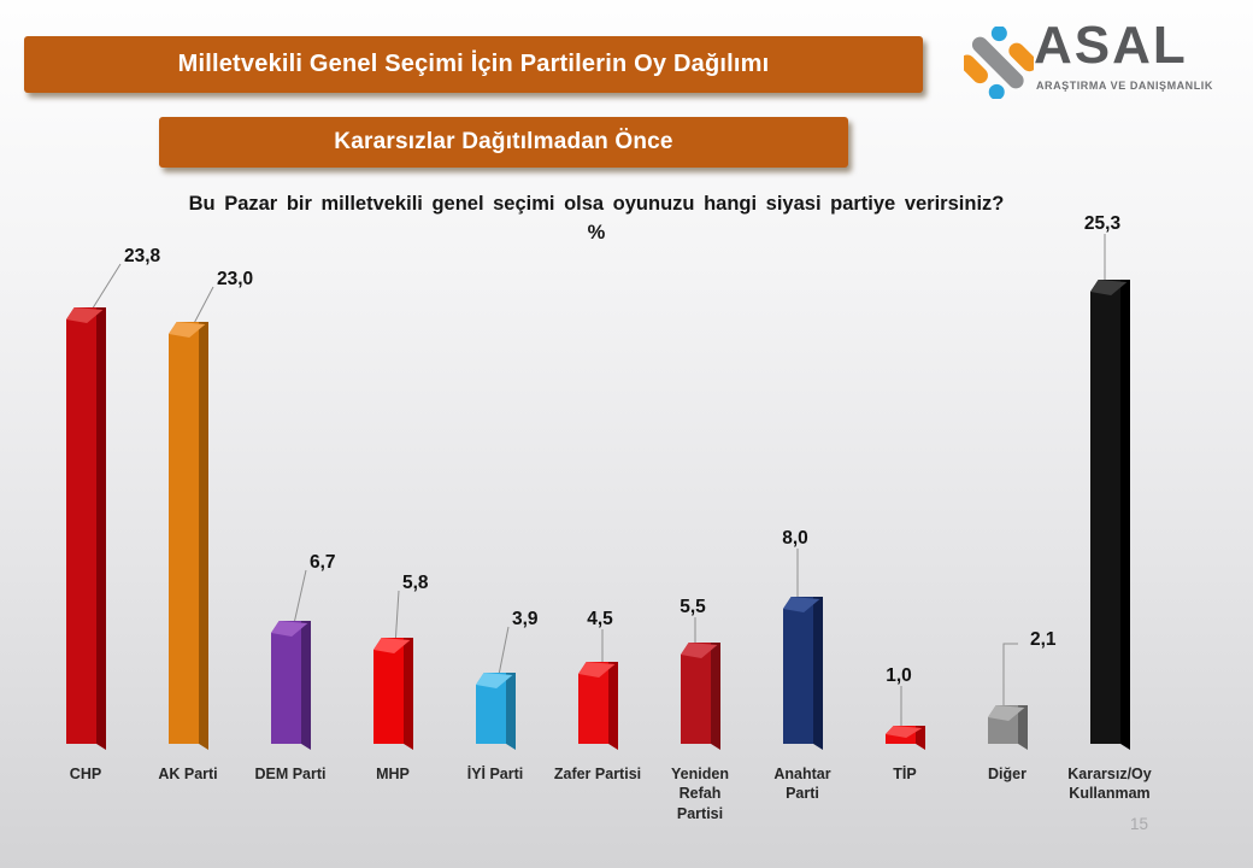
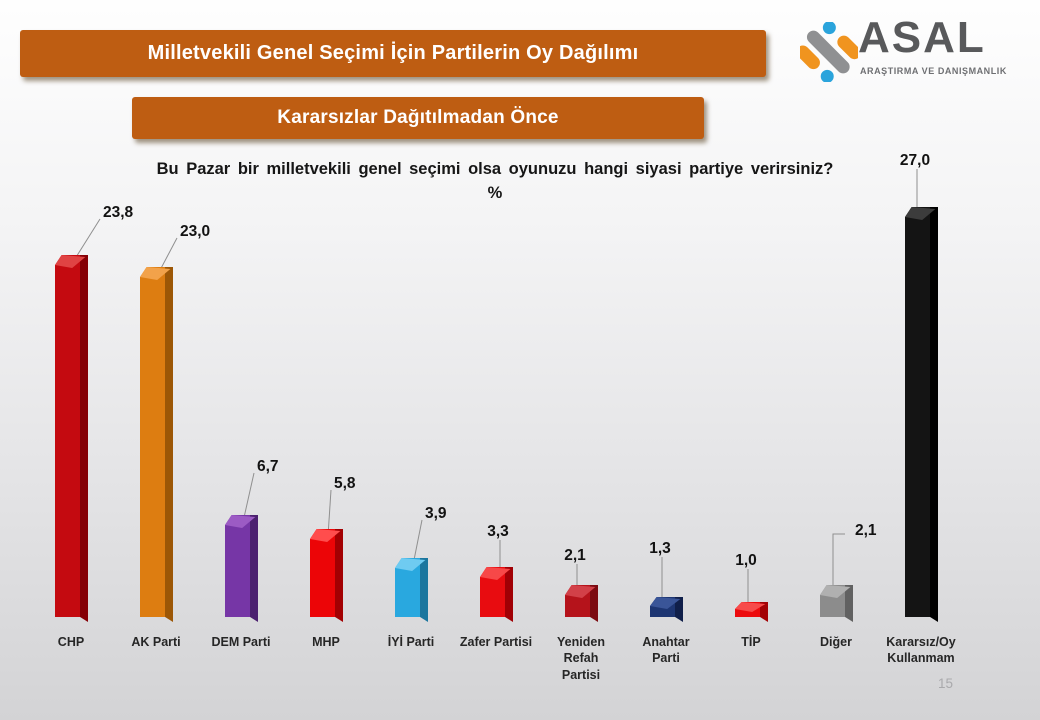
Zafer Partisi: 4,5 -> 3,3
Yeniden Refah Partisi: 5,5 -> 2,1
Anahtar Parti: 8,0 -> 1,3
Kararsız/Oy Kullanmam: 25,3 -> 27,0
